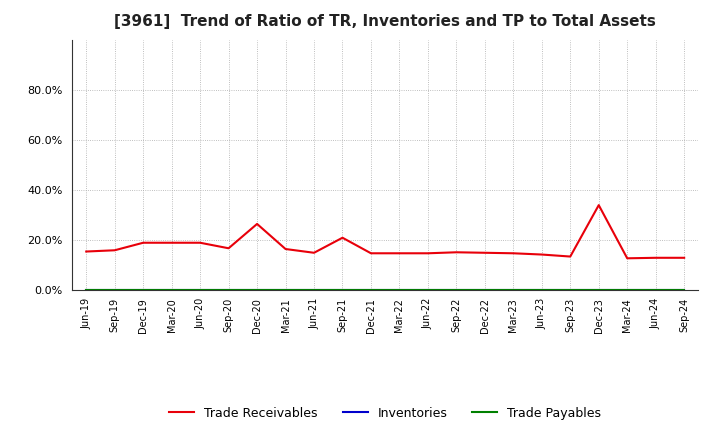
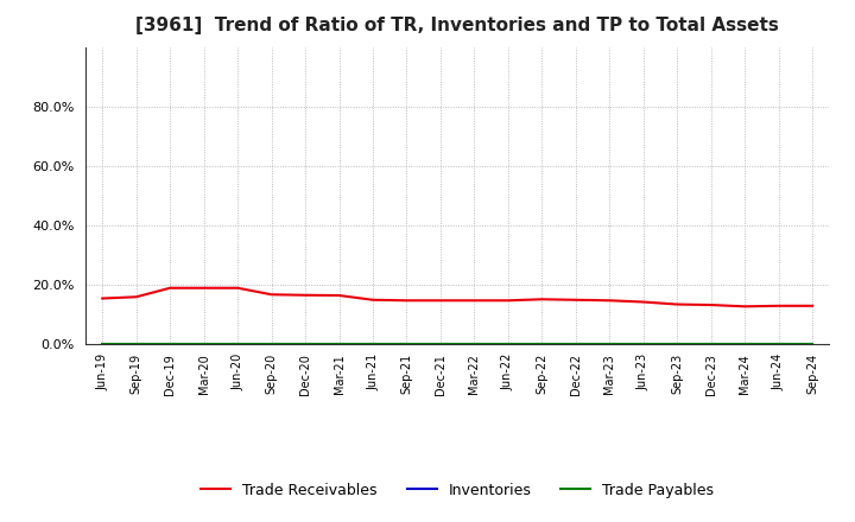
Trade Receivables/Dec-20: 26.5% -> 16.6%
Trade Receivables/Sep-21: 21.0% -> 14.8%
Trade Receivables/Dec-23: 34.0% -> 13.3%
